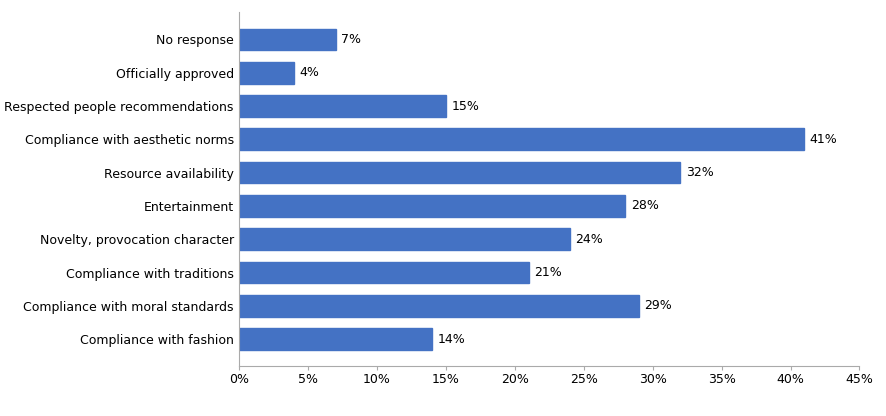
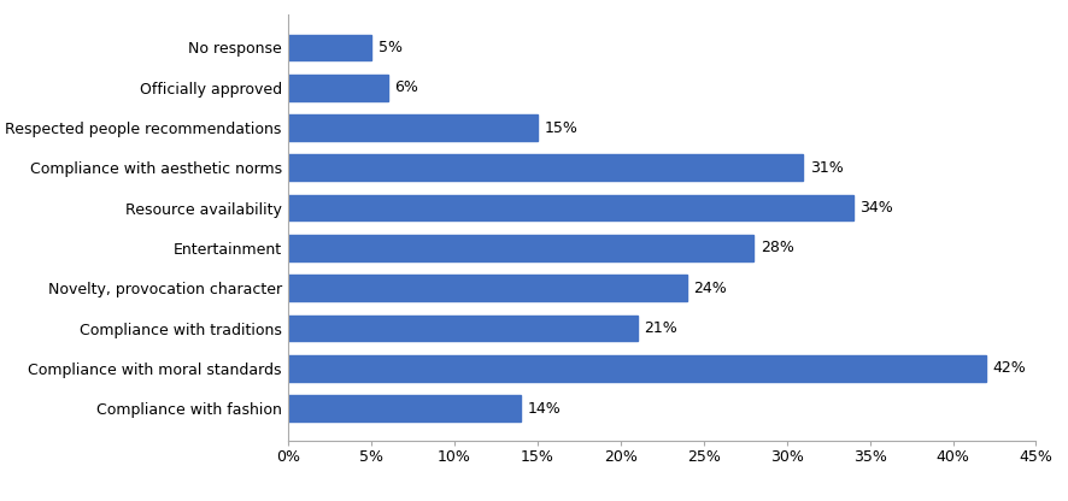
No response: 7% -> 5%
Officially approved: 4% -> 6%
Compliance with aesthetic norms: 41% -> 31%
Resource availability: 32% -> 34%
Compliance with moral standards: 29% -> 42%
